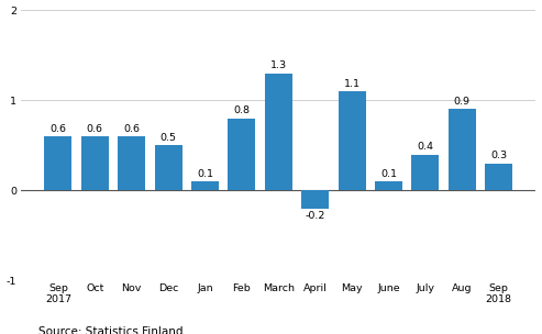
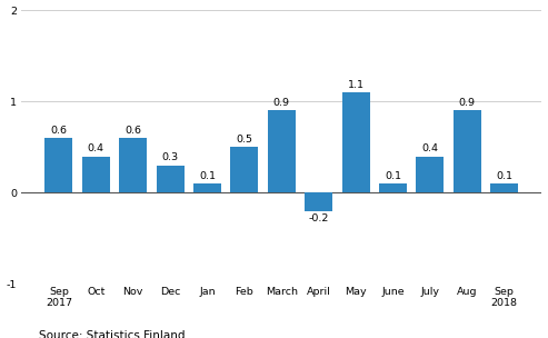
Oct: 0.6 -> 0.4
Dec: 0.5 -> 0.3
Feb: 0.8 -> 0.5
March: 1.3 -> 0.9
Sep 2018: 0.3 -> 0.1
